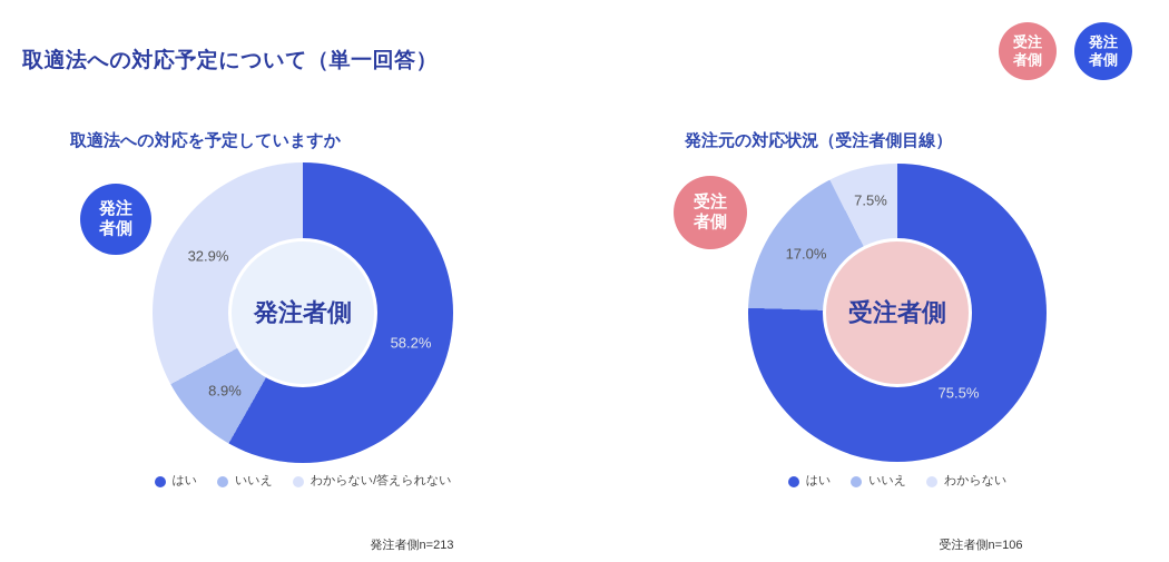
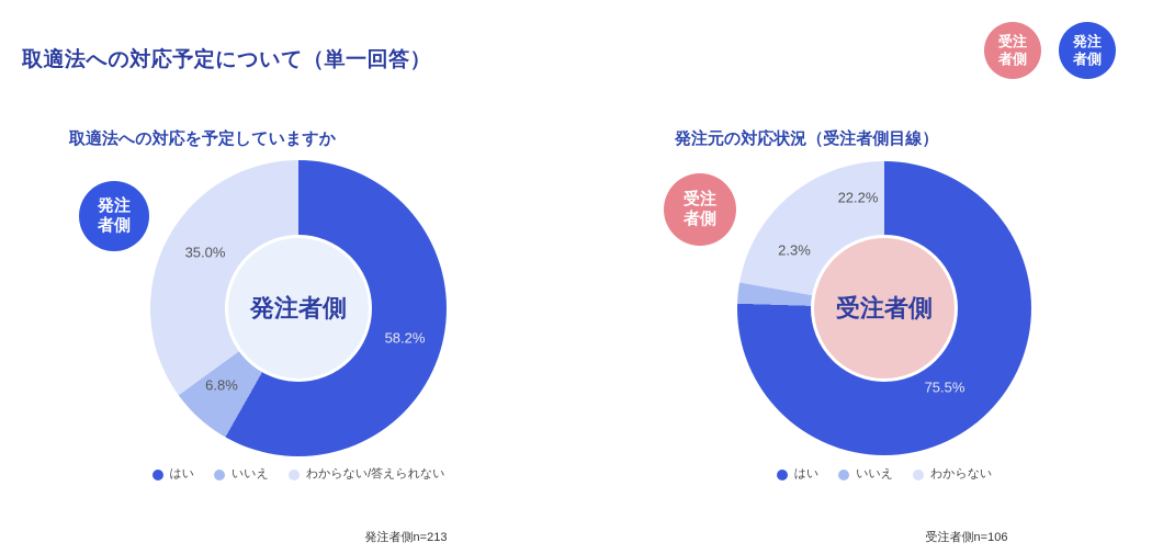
取適法への対応を予定していますか/いいえ: 8.9% -> 6.8%
取適法への対応を予定していますか/わからない/答えられない: 32.9% -> 35.0%
発注元の対応状況（受注者側目線）/いいえ: 17.0% -> 2.3%
発注元の対応状況（受注者側目線）/わからない: 7.5% -> 22.2%
